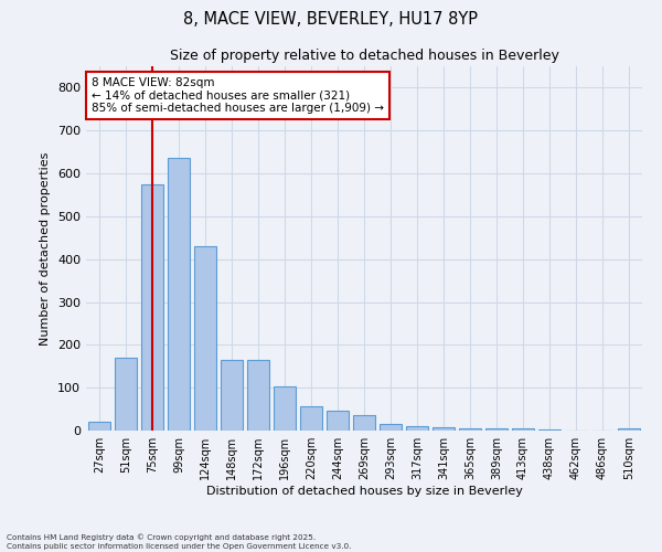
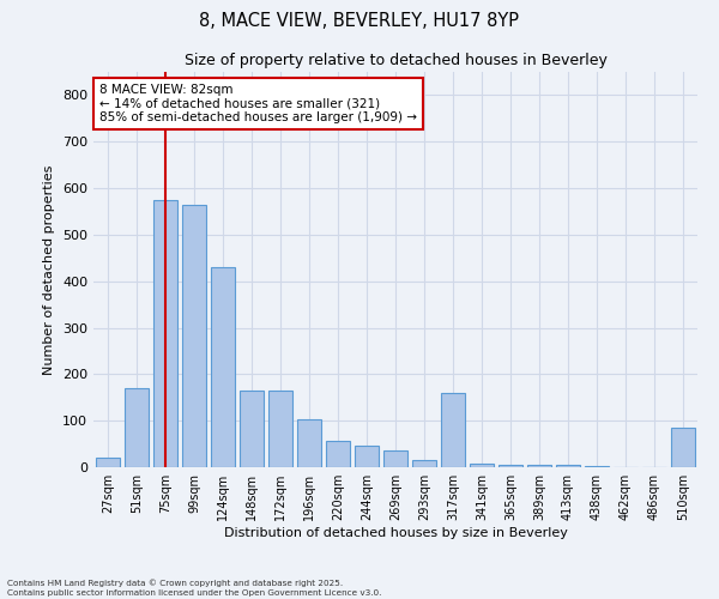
99sqm: 635 -> 565
317sqm: 10 -> 160
510sqm: 5 -> 85
